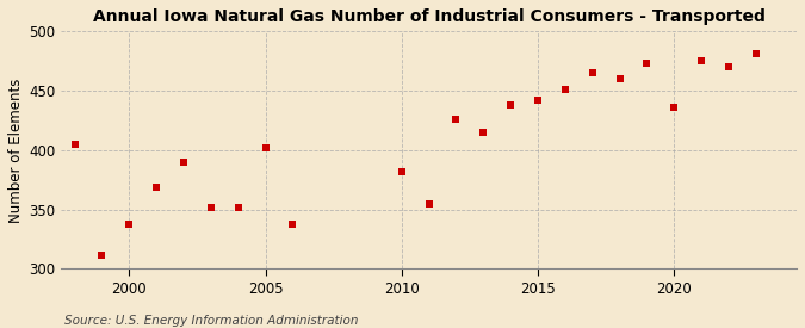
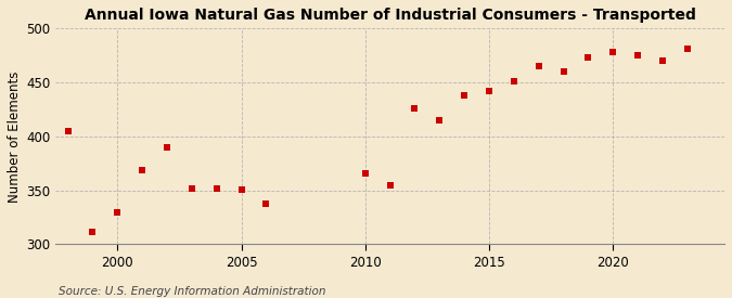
2000: 338 -> 330
2005: 402 -> 351
2010: 382 -> 366
2020: 436 -> 478
